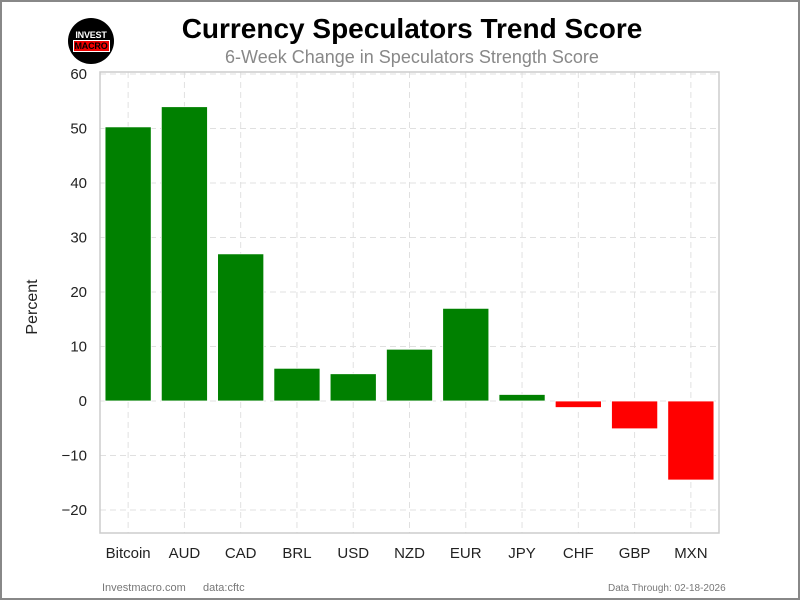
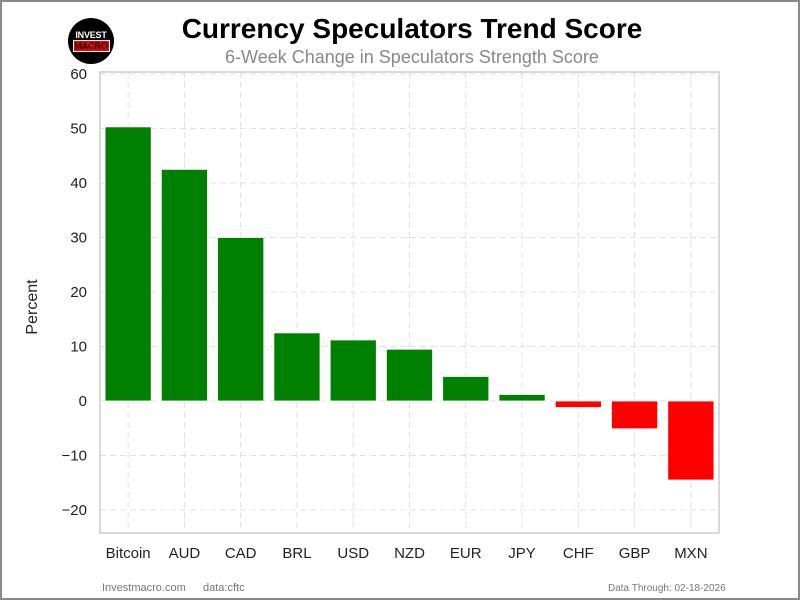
AUD: 54 -> 42
CAD: 27 -> 30
BRL: 6 -> 12
USD: 5 -> 11
EUR: 17 -> 4
